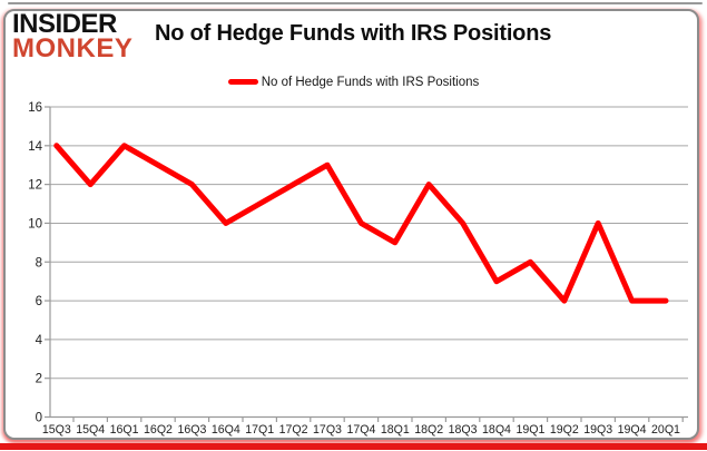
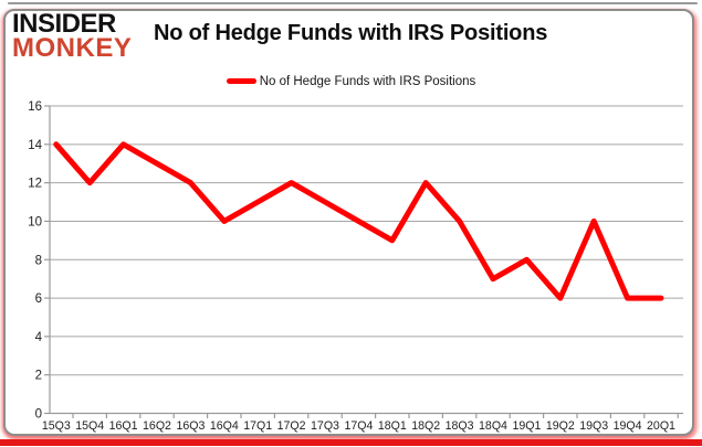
17Q3: 13 -> 11
